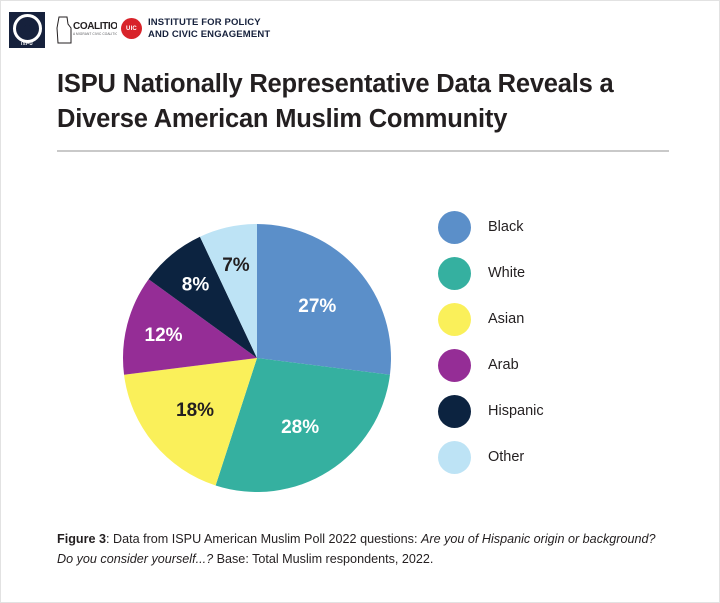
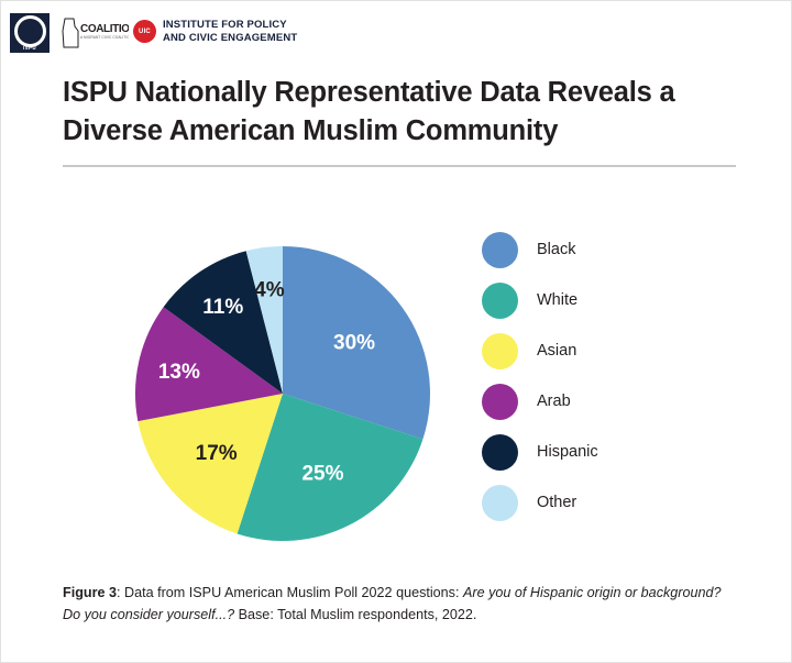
Black: 27% -> 30%
White: 28% -> 25%
Asian: 18% -> 17%
Arab: 12% -> 13%
Hispanic: 8% -> 11%
Other: 7% -> 4%
